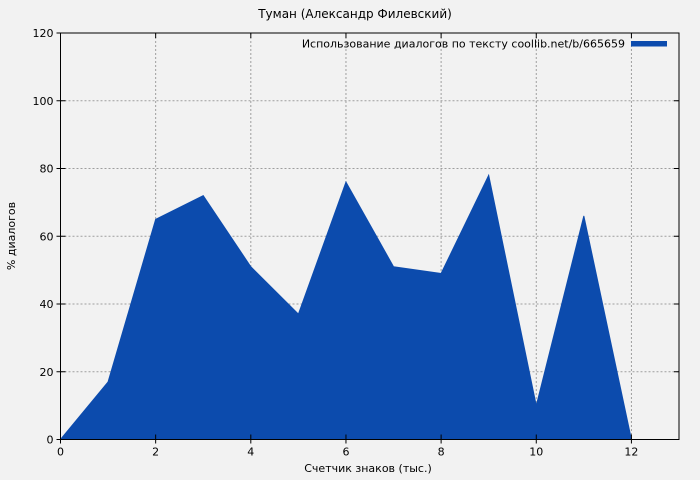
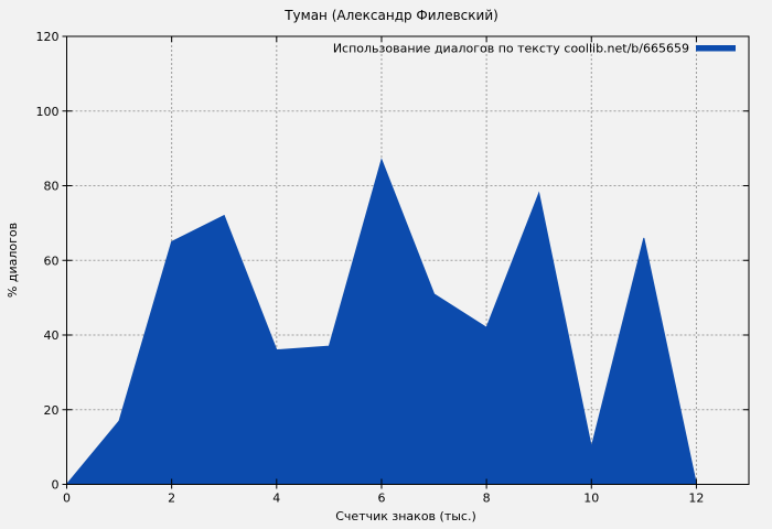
4: 51 -> 36
6: 76 -> 87
8: 49 -> 42
